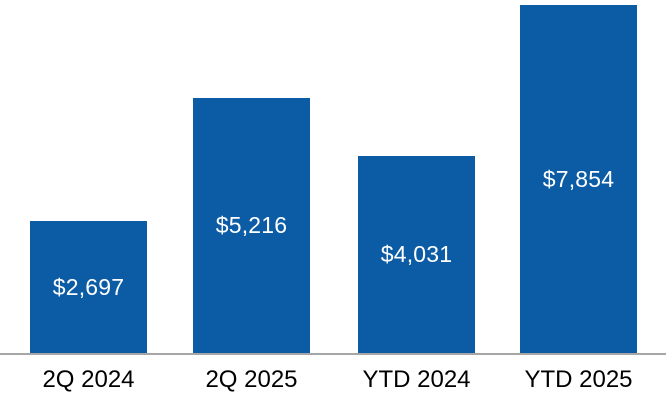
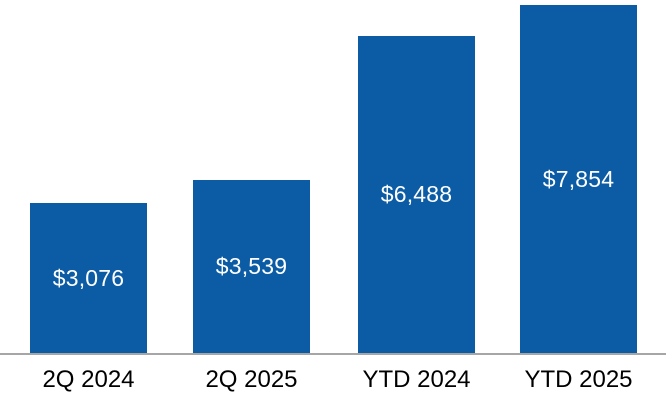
2Q 2024: $2,697 -> $3,076
2Q 2025: $5,216 -> $3,539
YTD 2024: $4,031 -> $6,488
